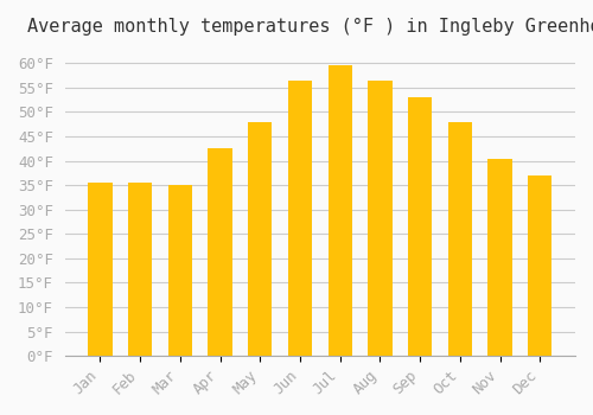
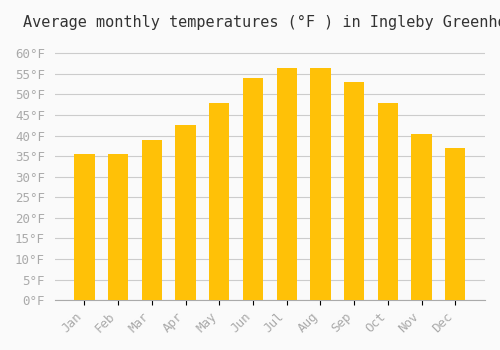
Mar: 35.0°F -> 39.0°F
Jun: 56.5°F -> 54.0°F
Jul: 59.5°F -> 56.5°F
